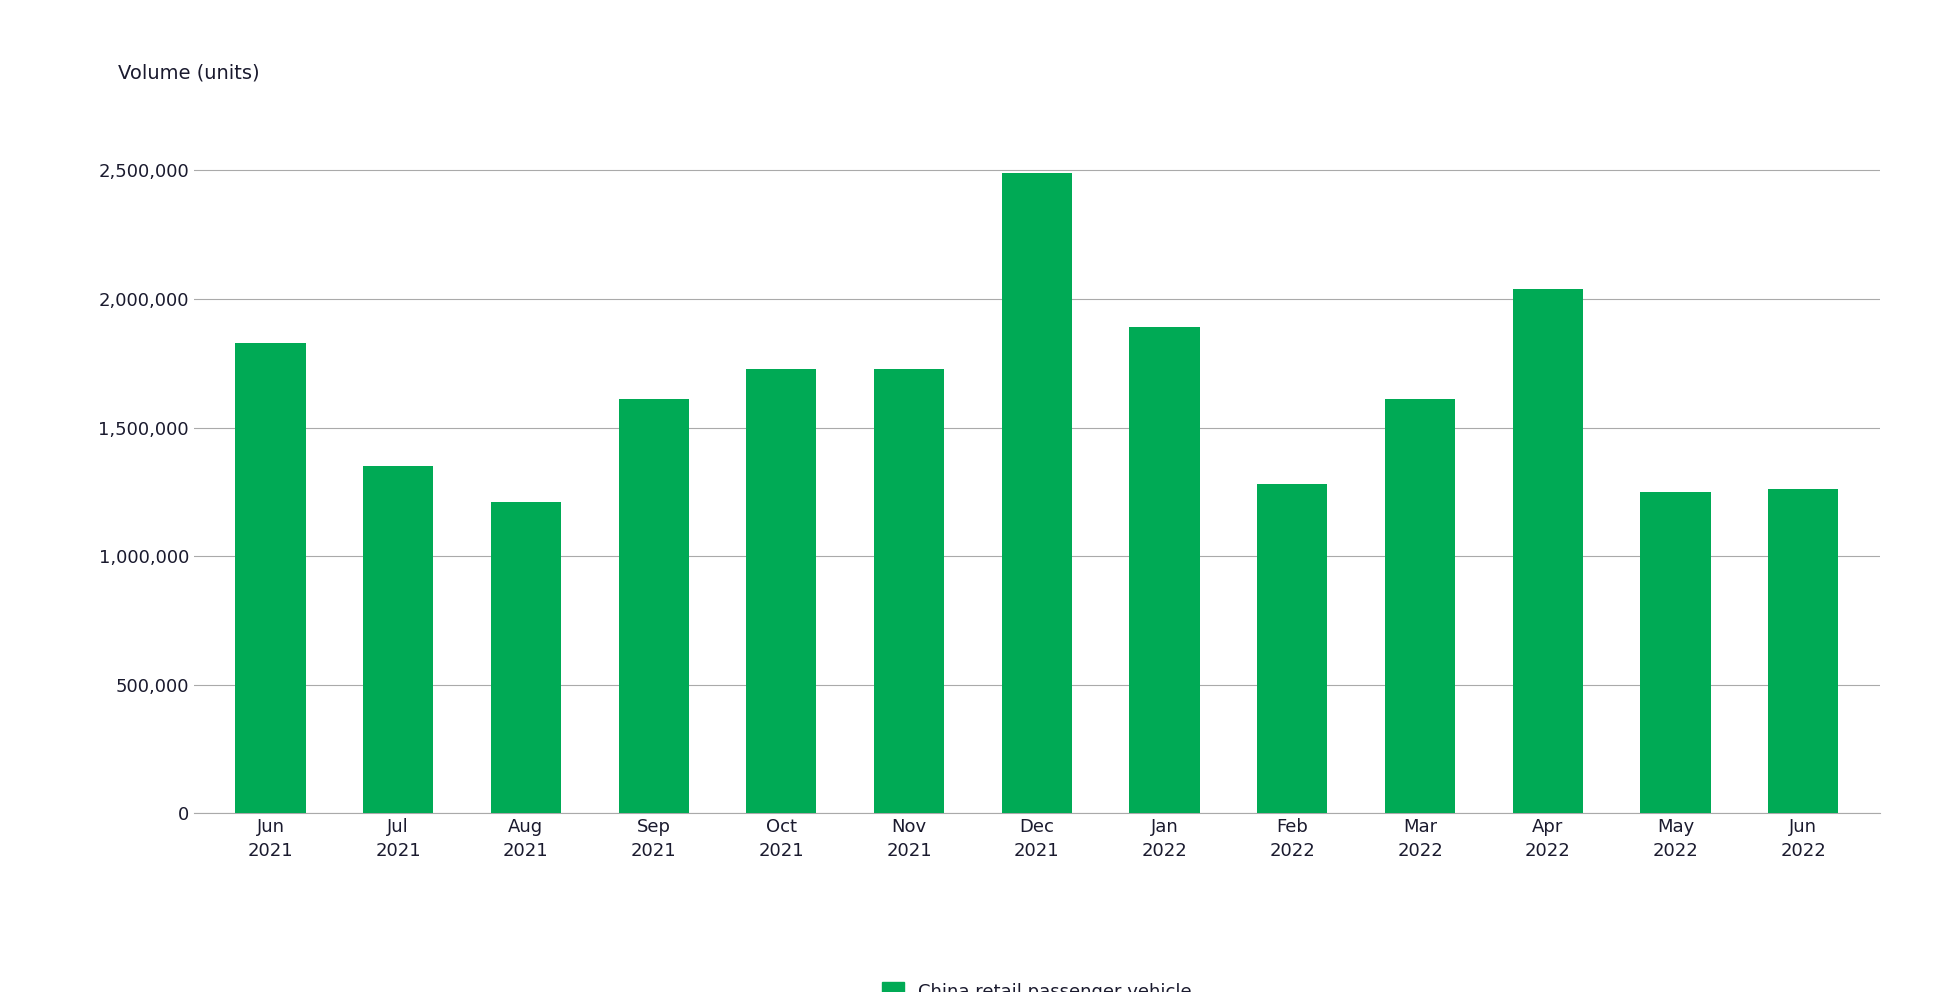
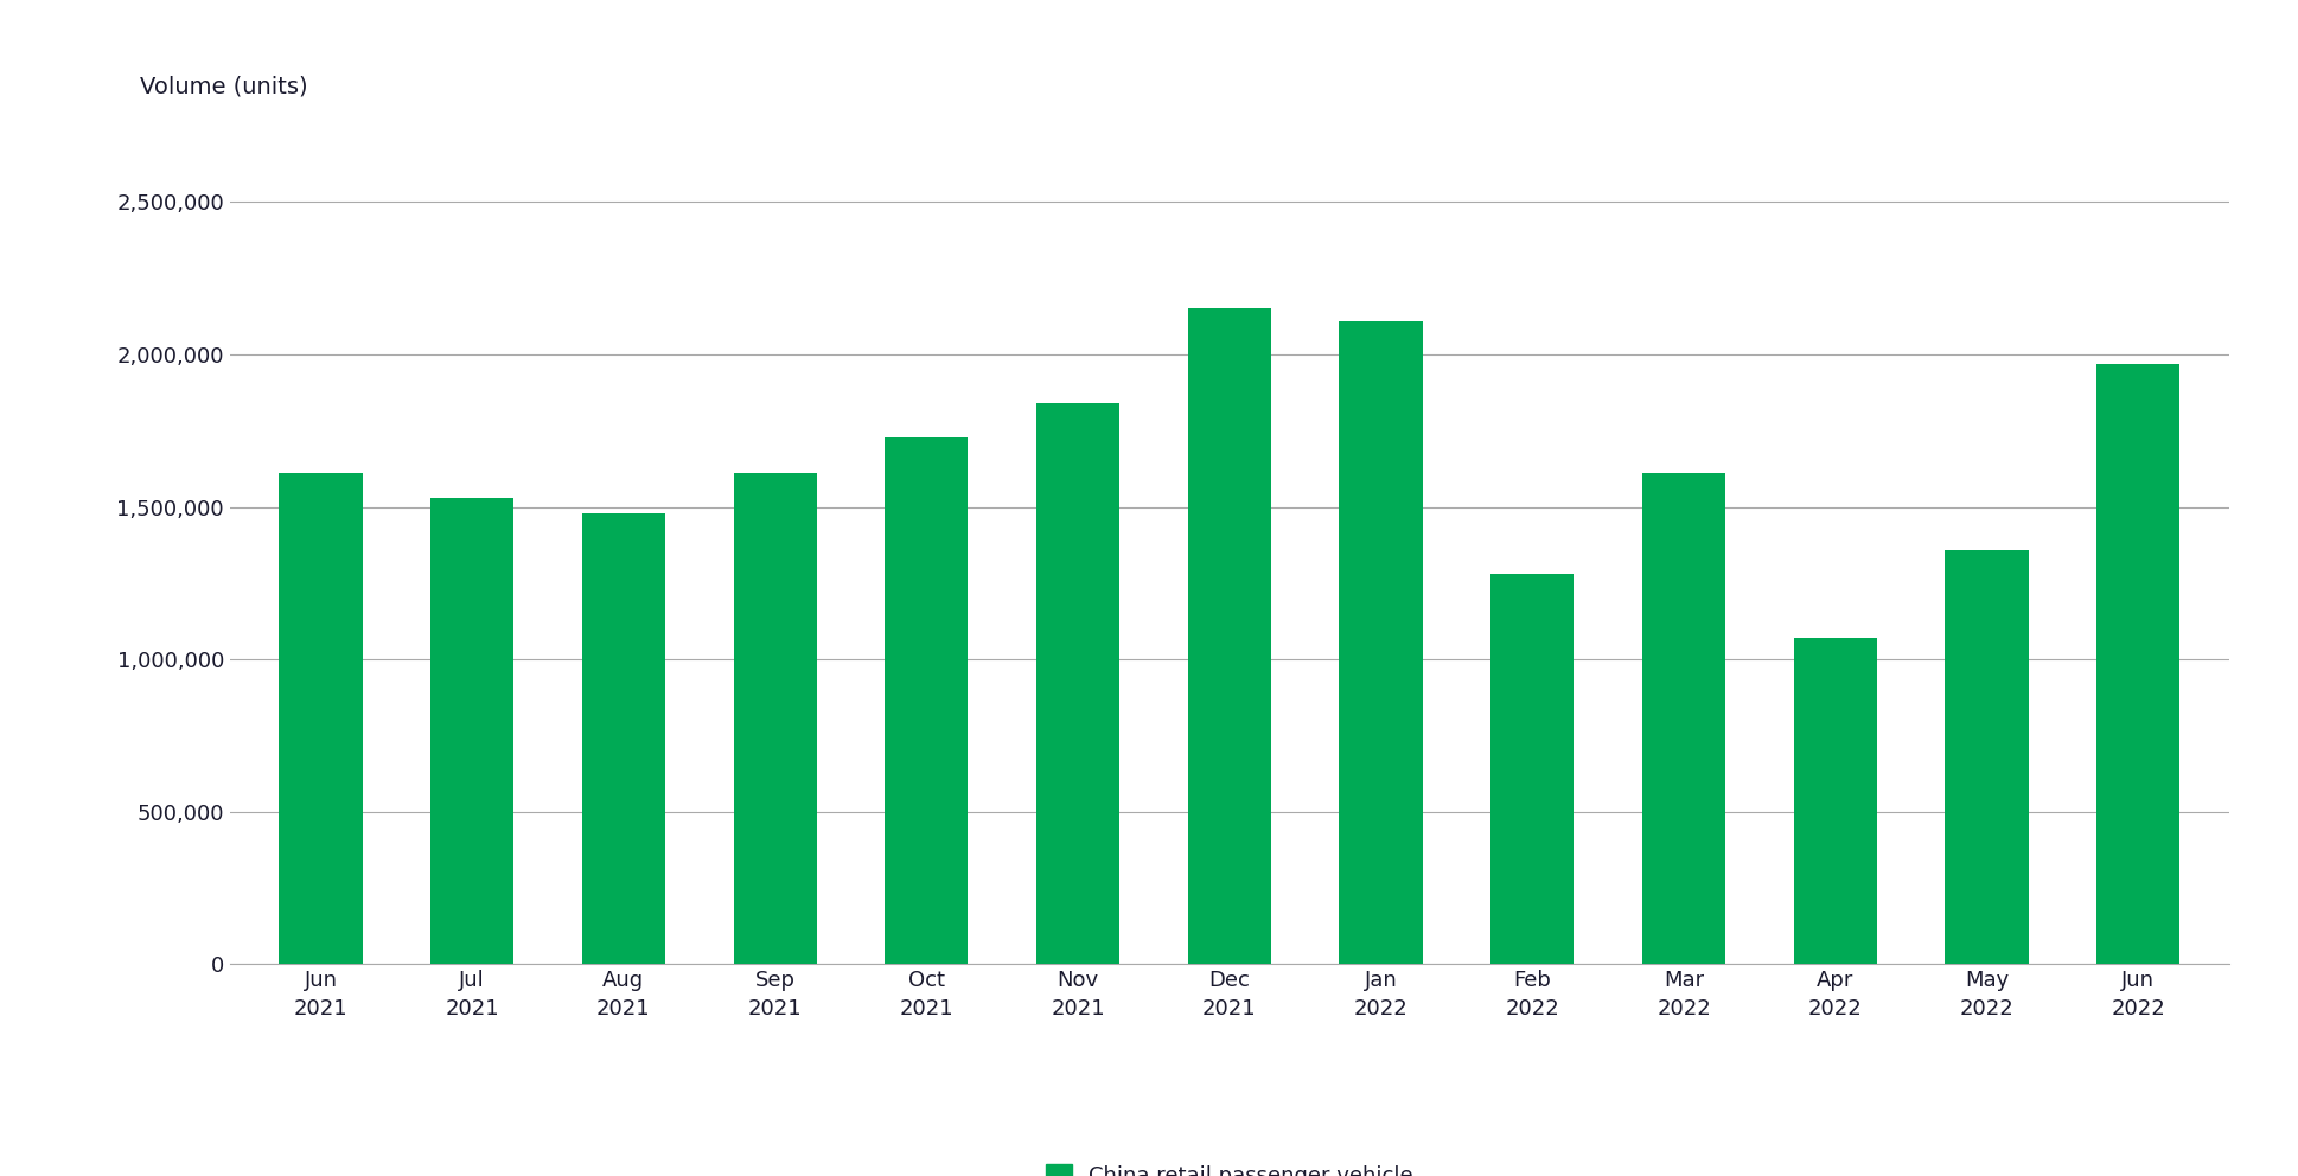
Jun 2021: 1,830,000 -> 1,610,000
Jul 2021: 1,350,000 -> 1,530,000
Aug 2021: 1,210,000 -> 1,480,000
Nov 2021: 1,730,000 -> 1,840,000
Dec 2021: 2,490,000 -> 2,150,000
Jan 2022: 1,890,000 -> 2,110,000
Apr 2022: 2,040,000 -> 1,070,000
May 2022: 1,250,000 -> 1,360,000
Jun 2022: 1,260,000 -> 1,970,000
